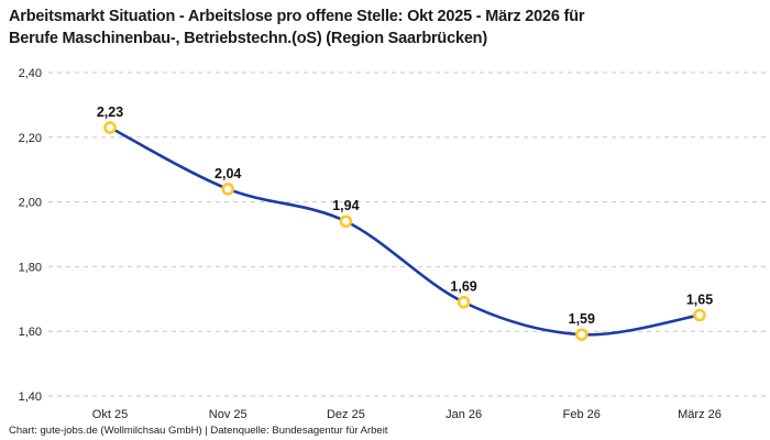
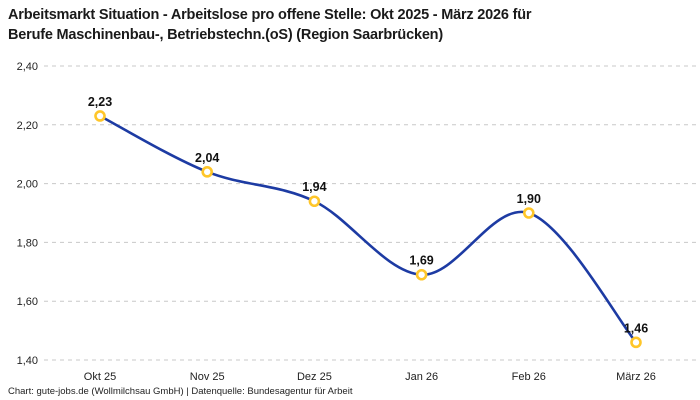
Feb 26: 1,59 -> 1,90
März 26: 1,65 -> 1,46
